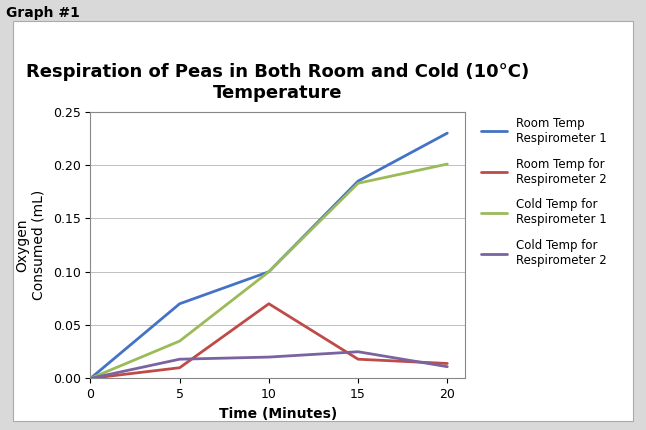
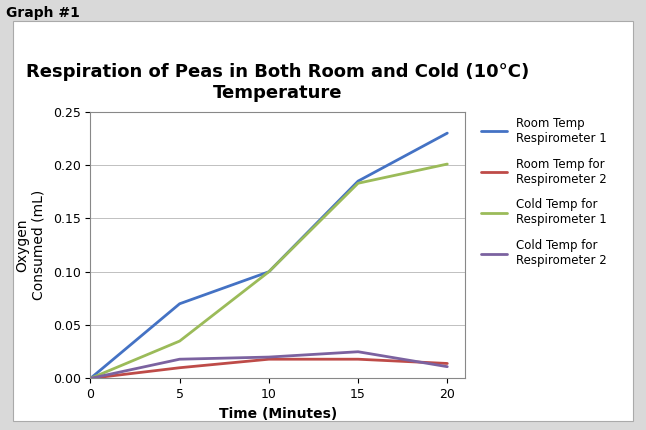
Room Temp for Respirometer 2/10: 0.070 -> 0.018
